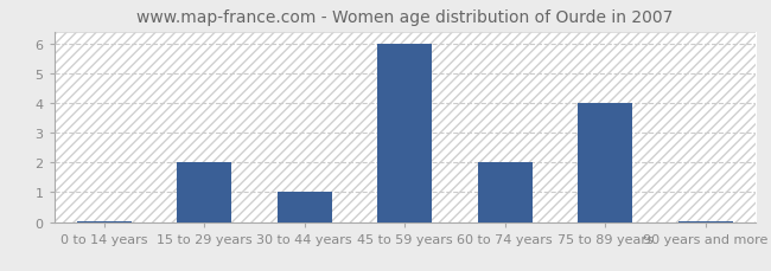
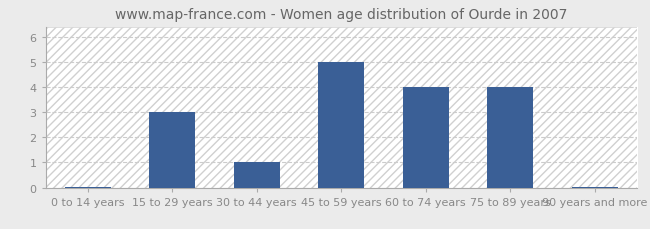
15 to 29 years: 2.00 -> 3.00
45 to 59 years: 6.00 -> 5.00
60 to 74 years: 2.00 -> 4.00
